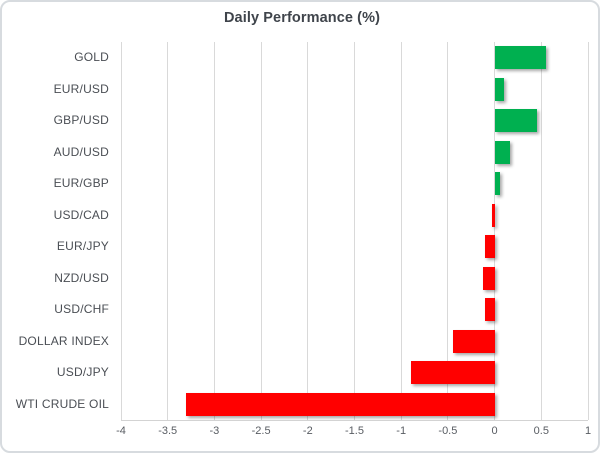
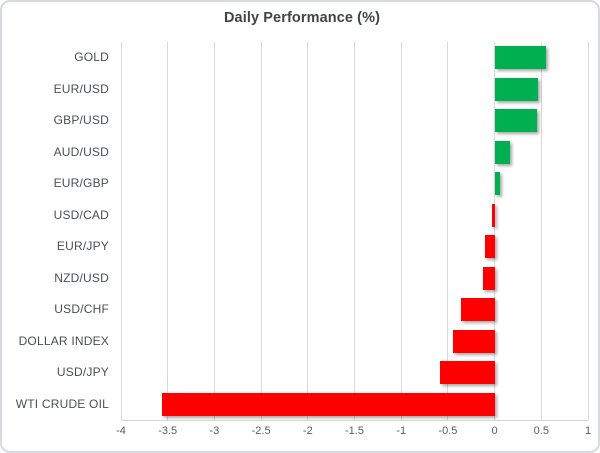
EUR/USD: 0.1 -> 0.5
USD/CHF: -0.1 -> -0.4
USD/JPY: -0.9 -> -0.6
WTI CRUDE OIL: -3.3 -> -3.6
